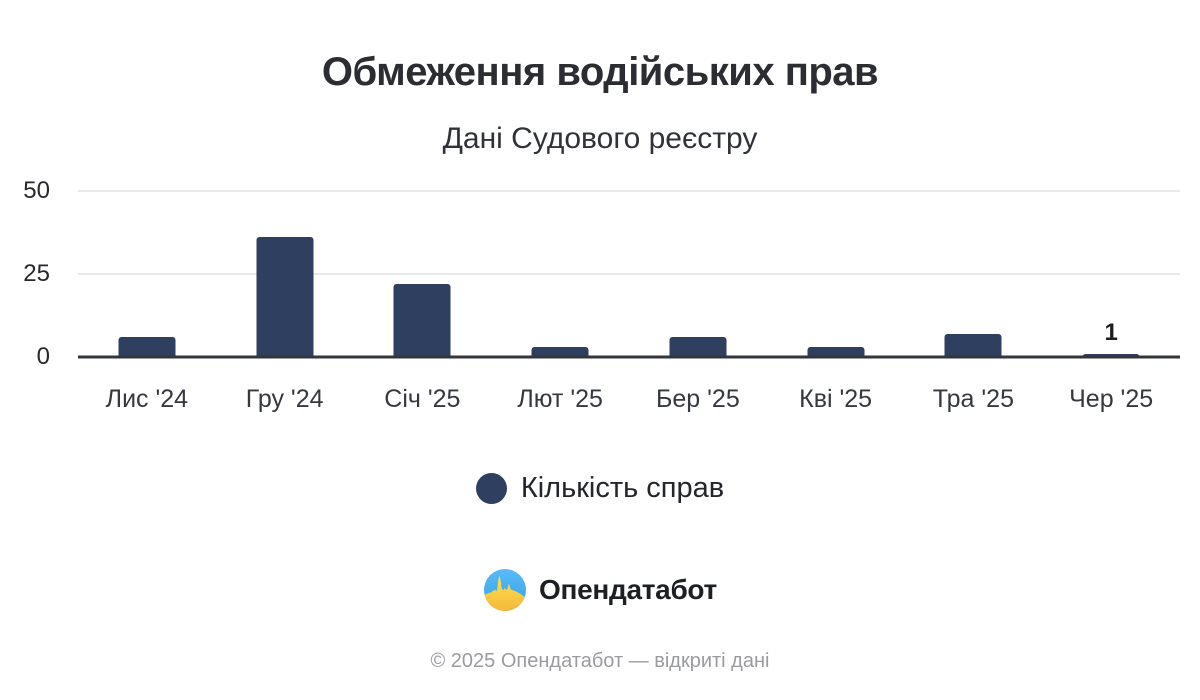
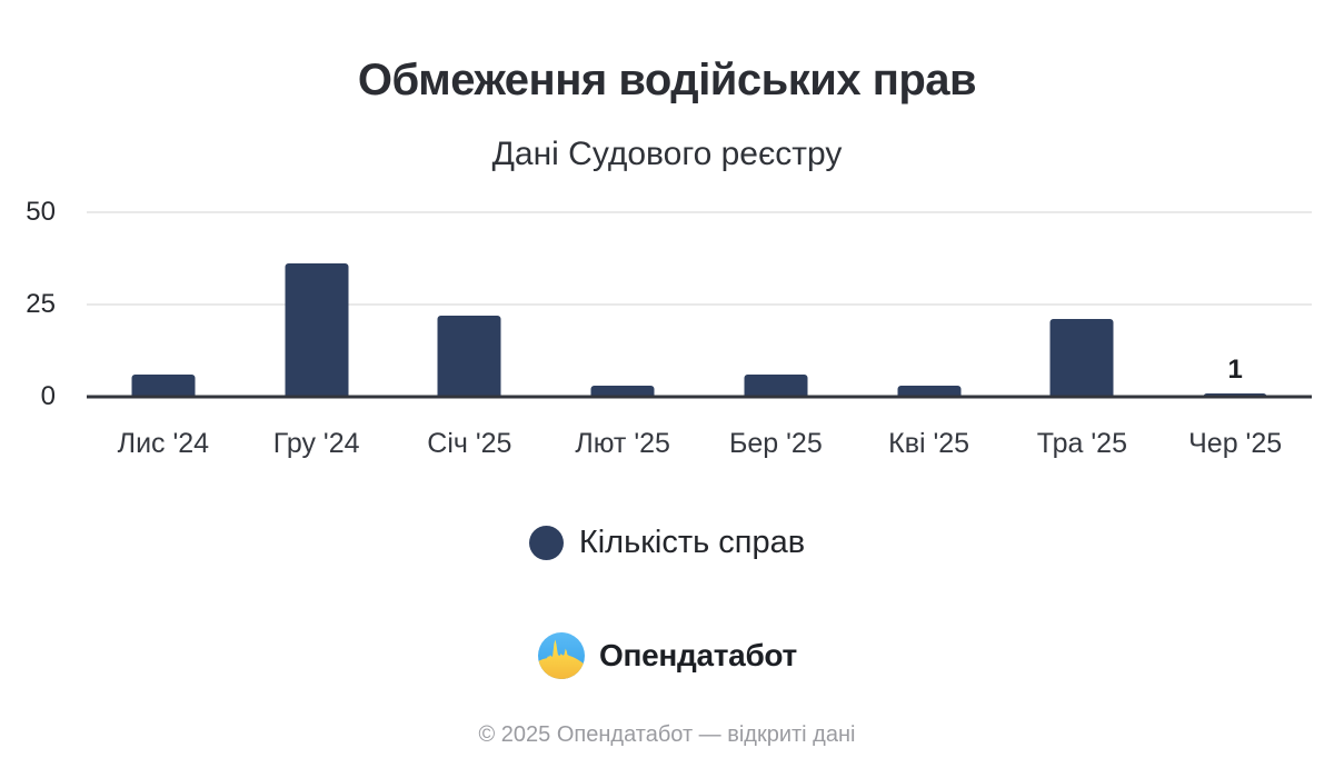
Тра '25: 7 -> 21
